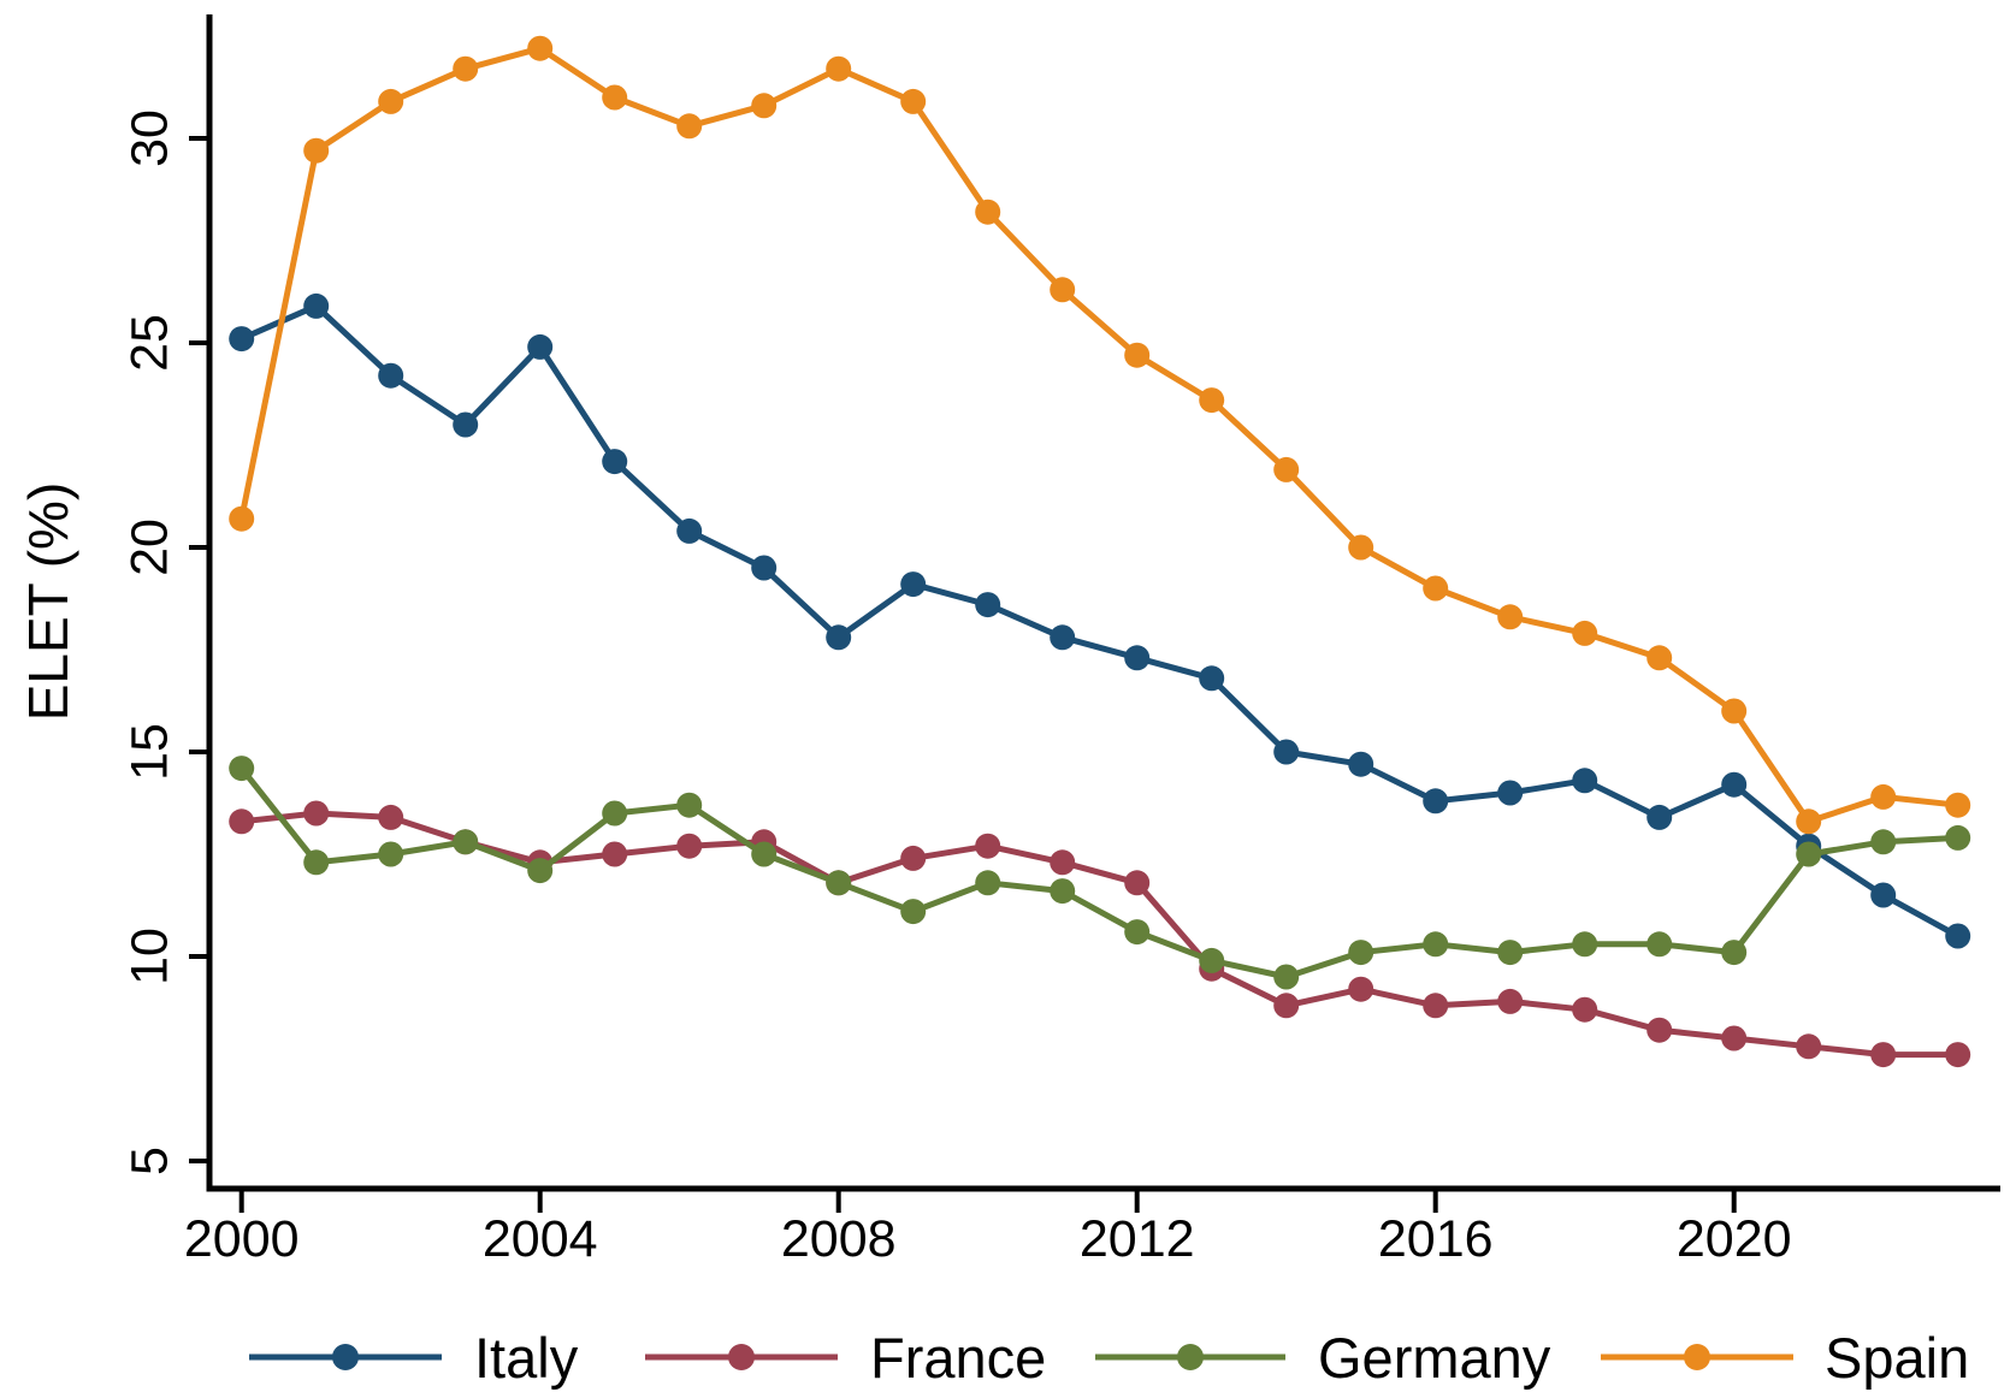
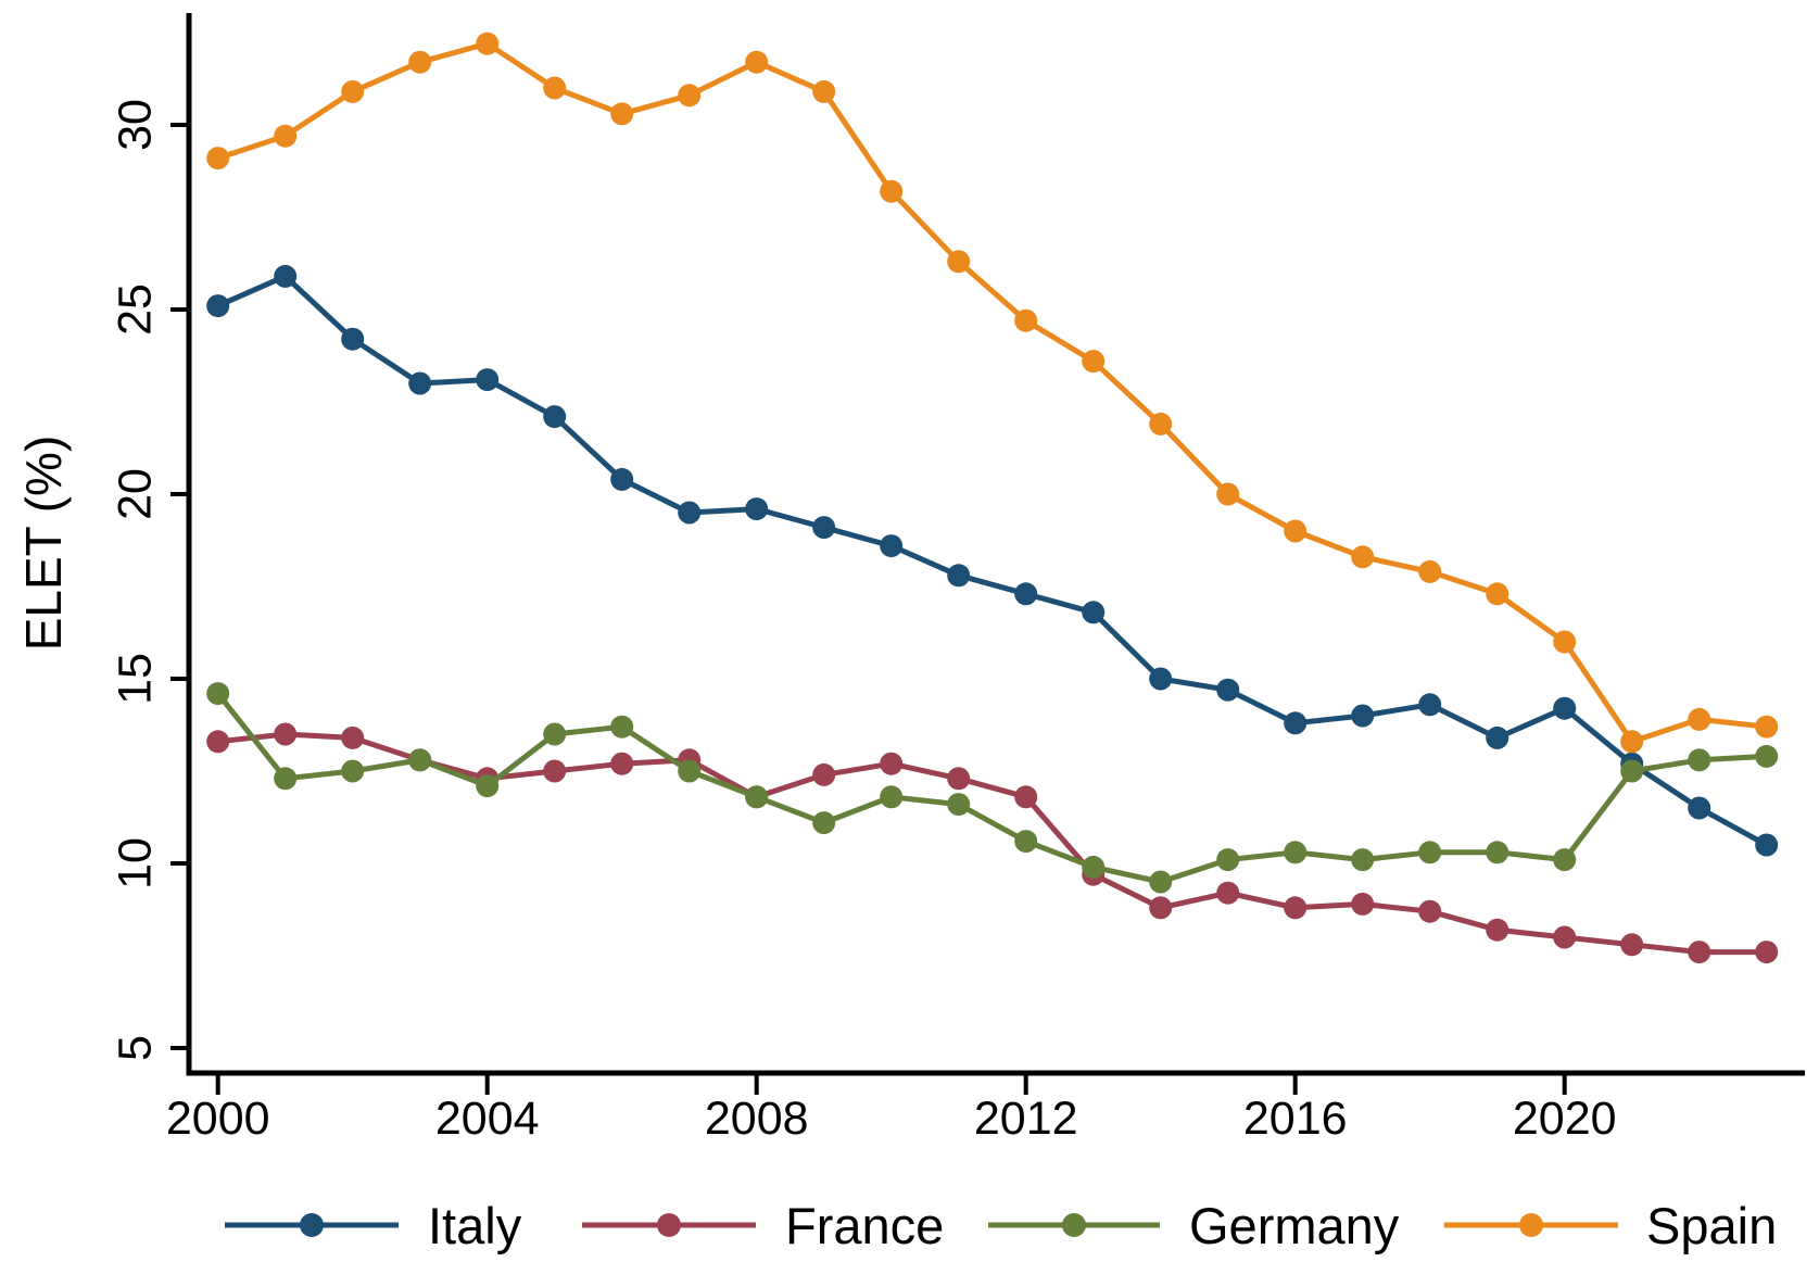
Spain/2000: 20.7 -> 29.1
Italy/2004: 24.9 -> 23.1
Italy/2008: 17.8 -> 19.6
